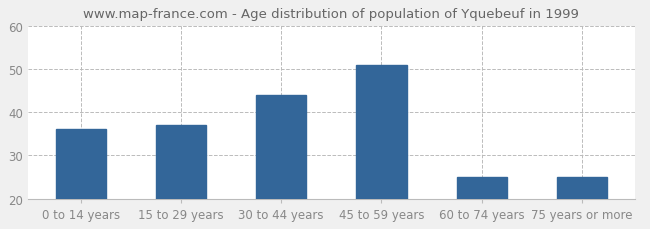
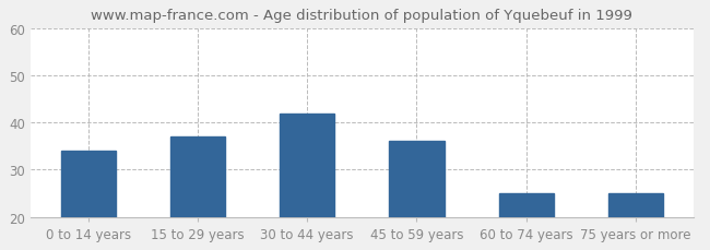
0 to 14 years: 36 -> 34
30 to 44 years: 44 -> 42
45 to 59 years: 51 -> 36
